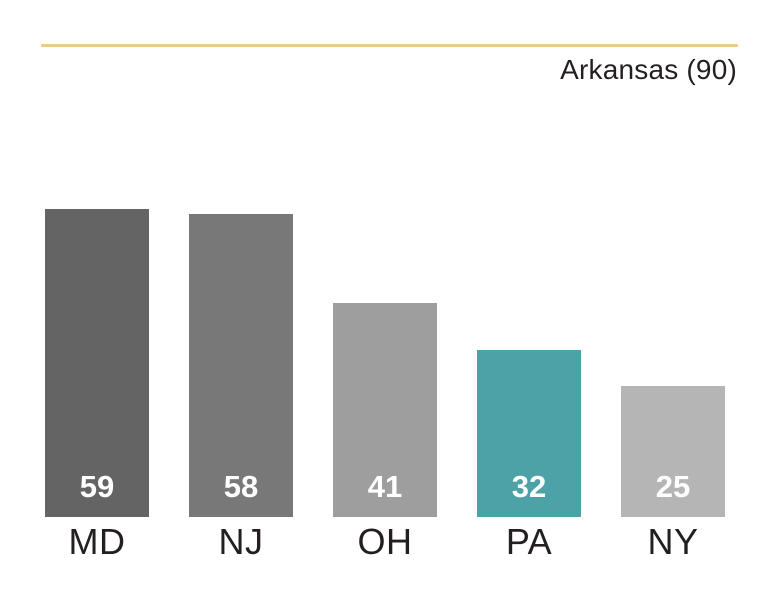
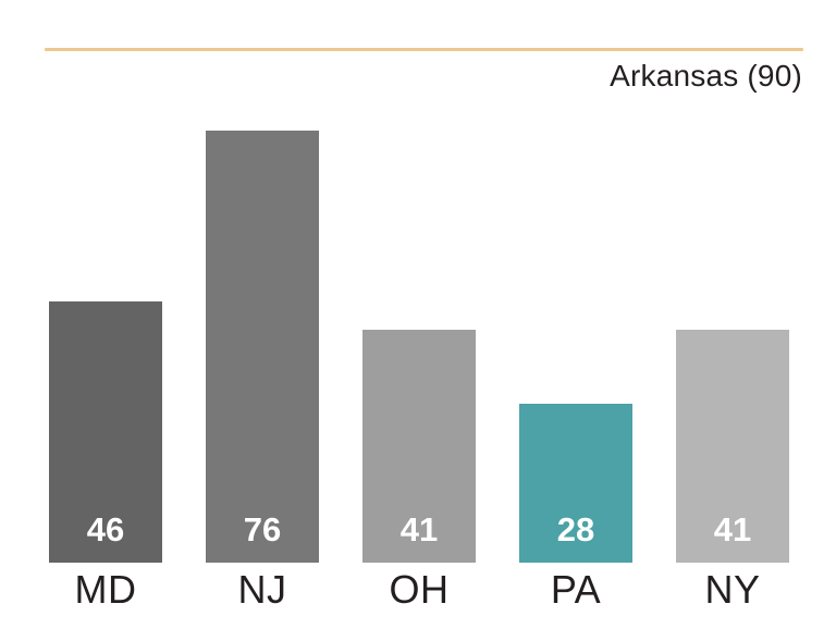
MD: 59 -> 46
NJ: 58 -> 76
PA: 32 -> 28
NY: 25 -> 41
